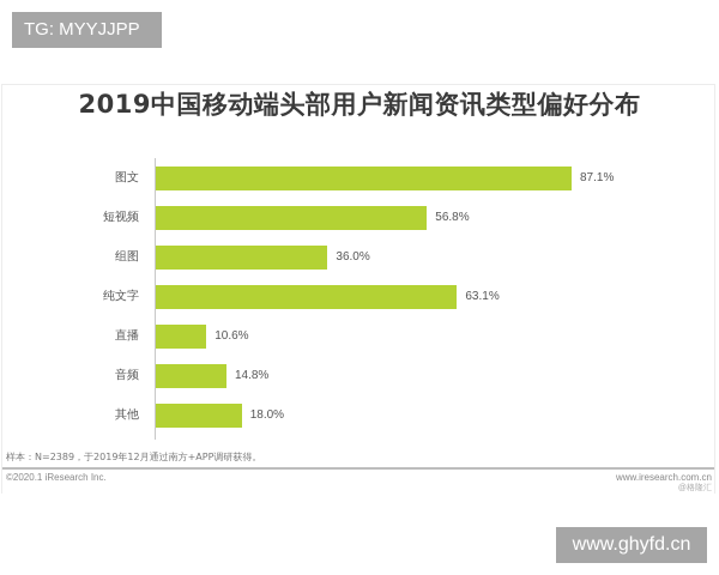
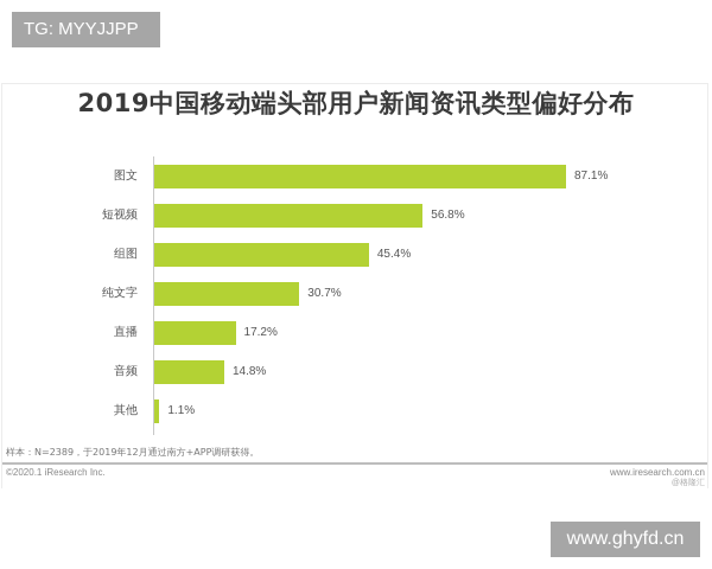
组图: 36.0% -> 45.4%
纯文字: 63.1% -> 30.7%
直播: 10.6% -> 17.2%
其他: 18.0% -> 1.1%
